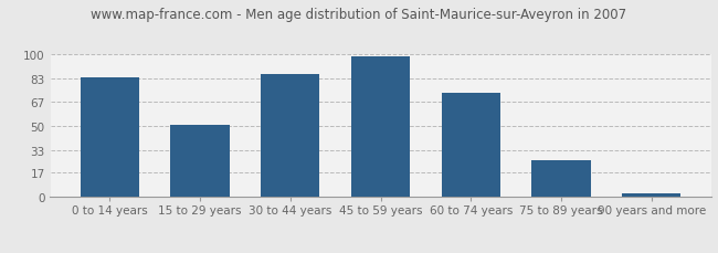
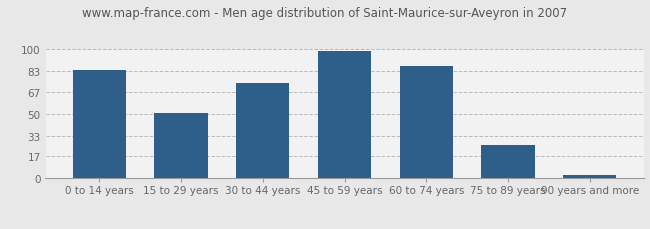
30 to 44 years: 86 -> 74
60 to 74 years: 73 -> 87
